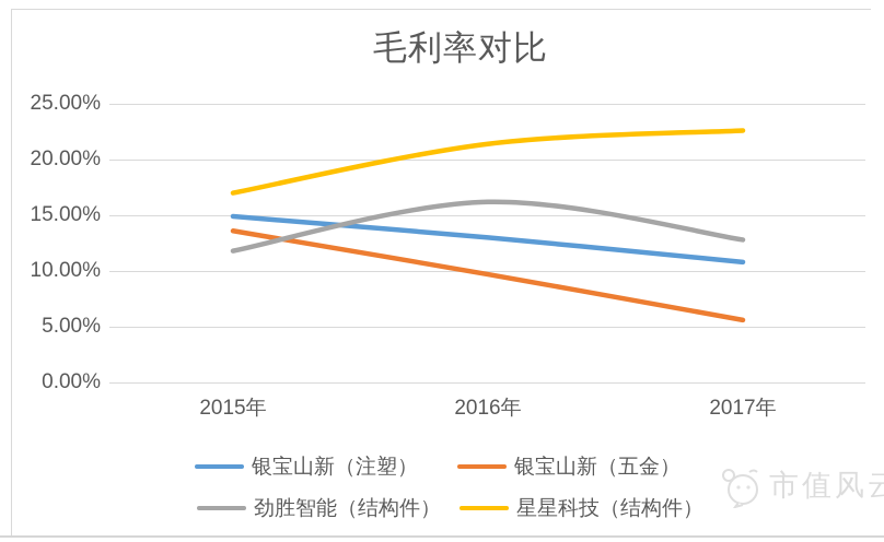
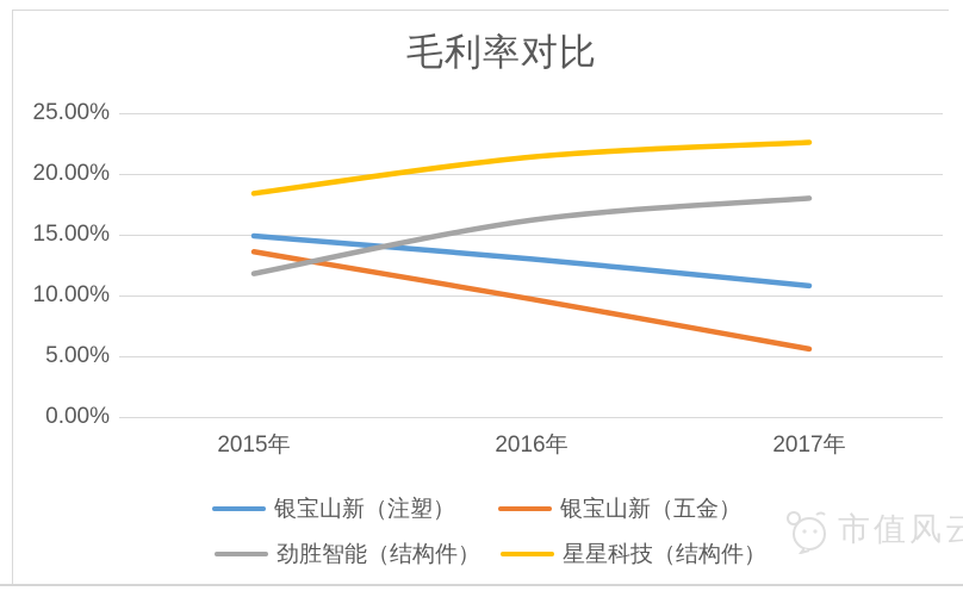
星星科技（结构件）/2015年: 17.0% -> 18.4%
劲胜智能（结构件）/2017年: 12.8% -> 18.0%
